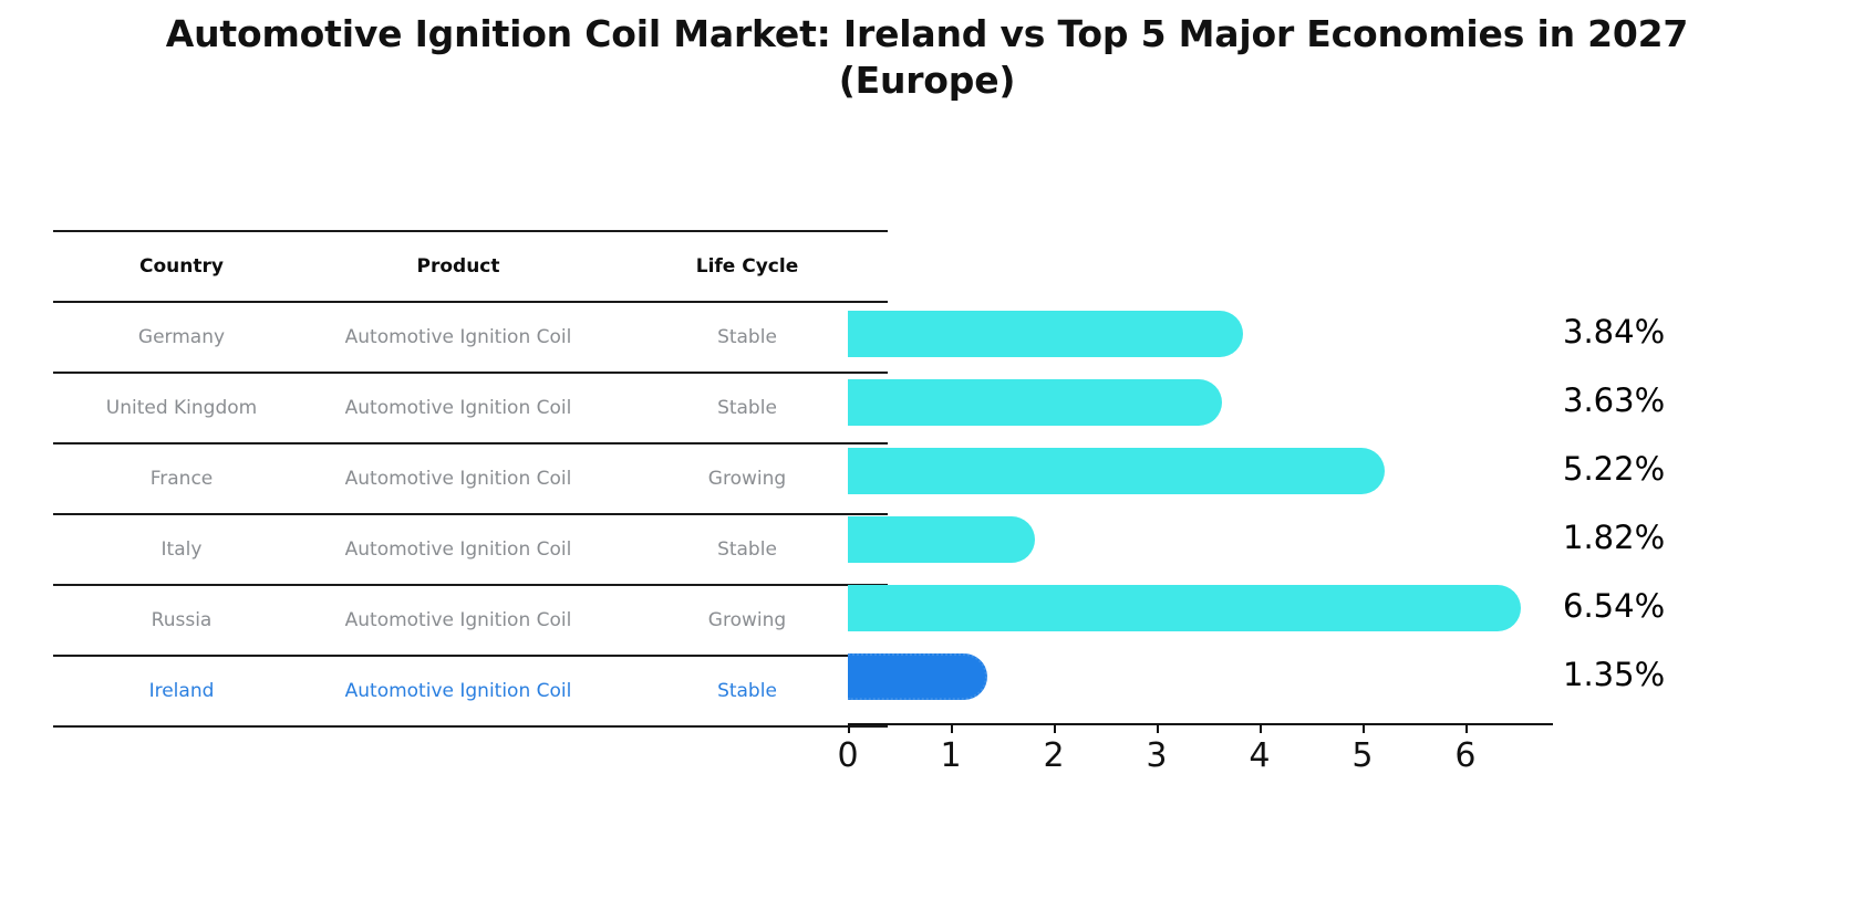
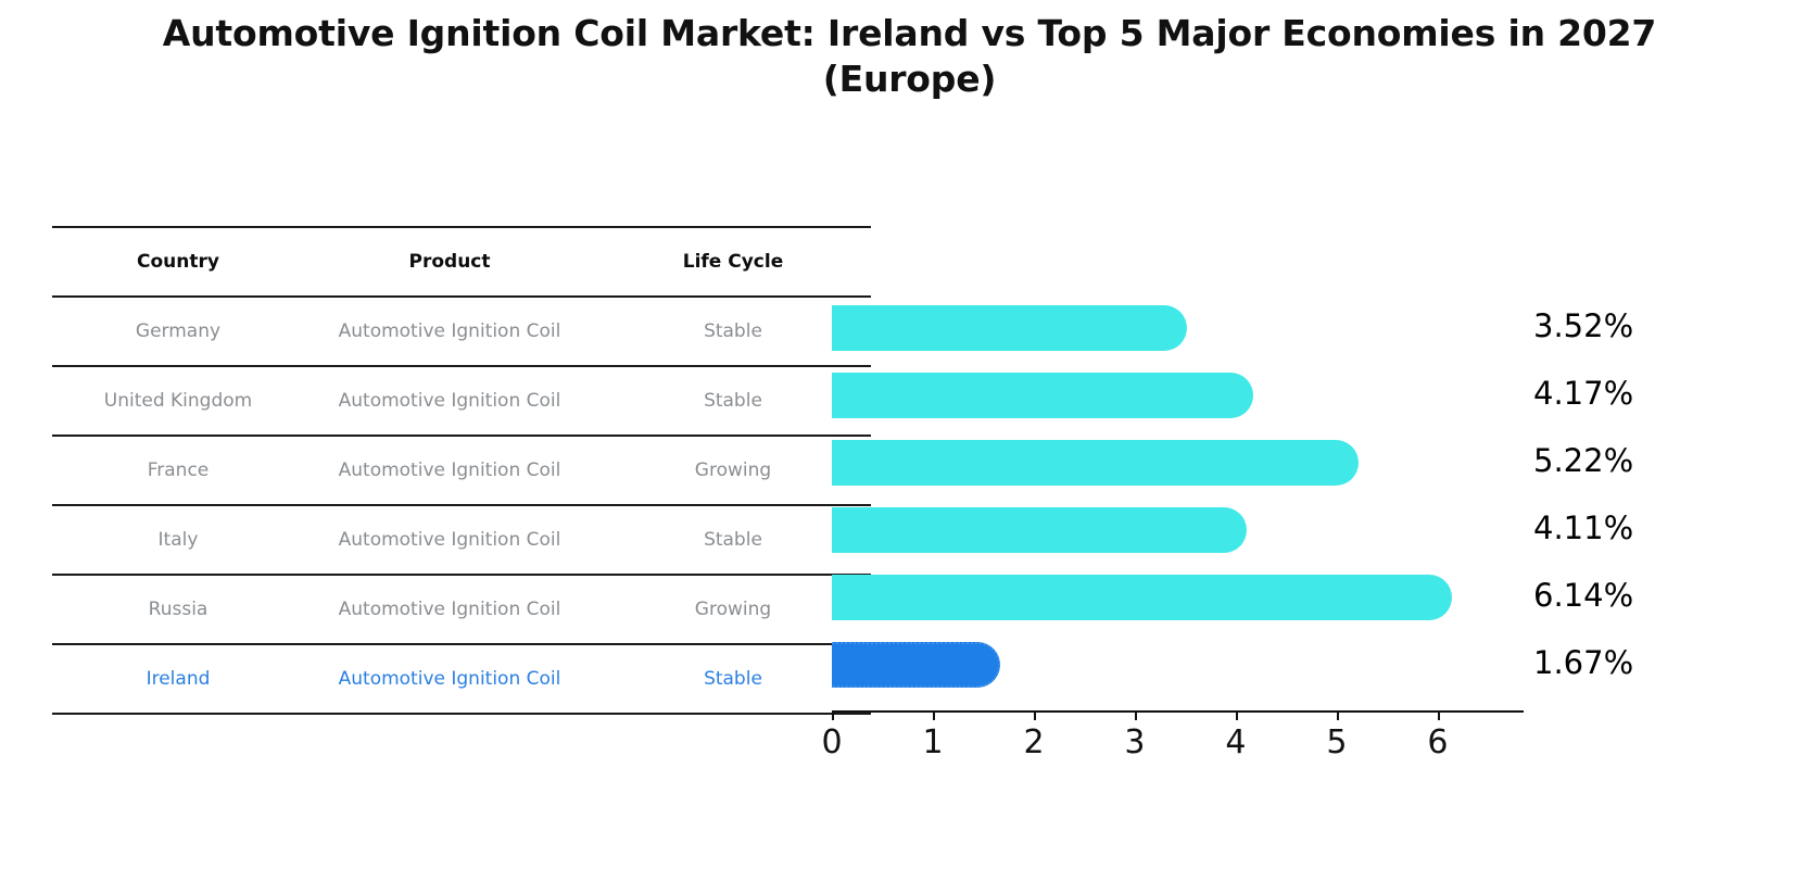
Germany: 3.84% -> 3.52%
United Kingdom: 3.63% -> 4.17%
Italy: 1.82% -> 4.11%
Russia: 6.54% -> 6.14%
Ireland: 1.35% -> 1.67%
